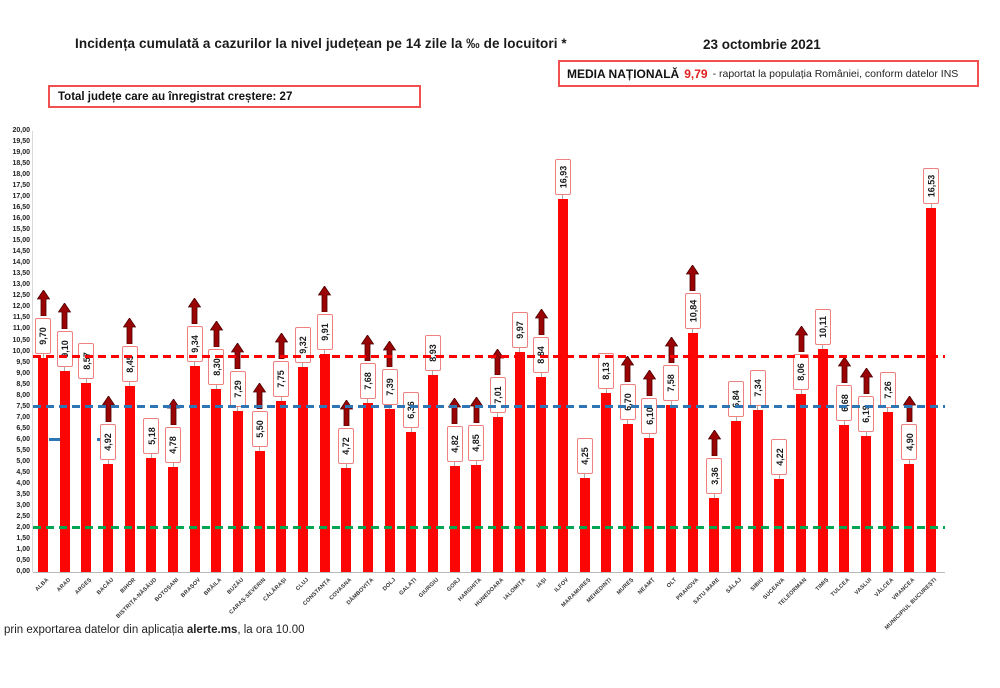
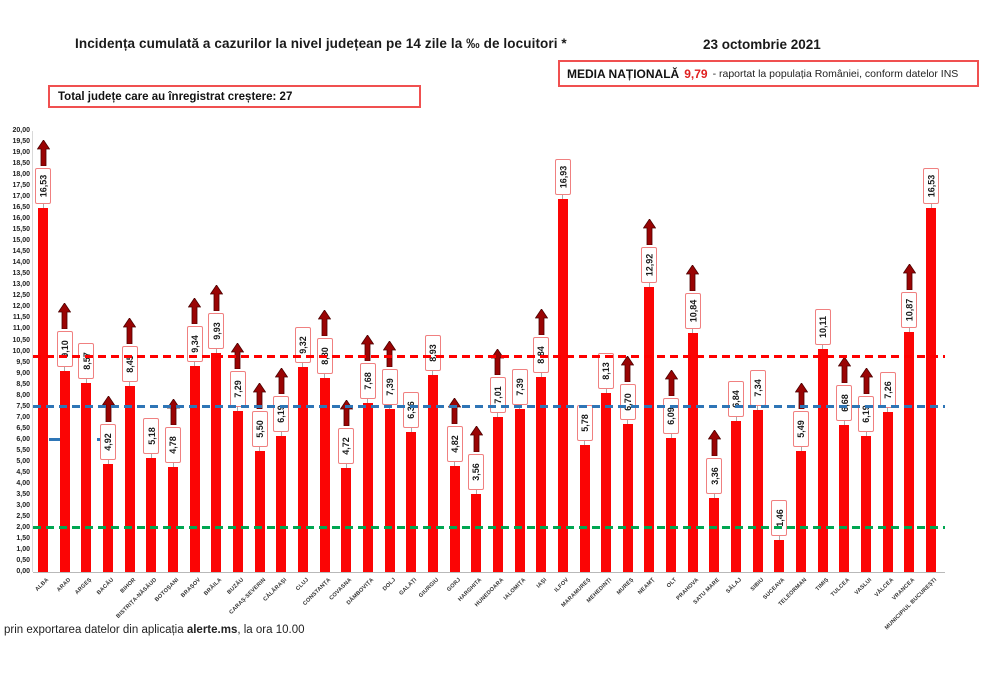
ALBA: 9,70 -> 16,53
BRĂILA: 8,30 -> 9,93
CĂLĂRAȘI: 7,75 -> 6,19
CONSTANȚA: 9,91 -> 8,80
HARGHITA: 4,85 -> 3,56
IALOMIȚA: 9,97 -> 7,39
MARAMUREȘ: 4,25 -> 5,78
NEAMȚ: 6,10 -> 12,92
OLT: 7,58 -> 6,09
SUCEAVA: 4,22 -> 1,46
TELEORMAN: 8,06 -> 5,49
VRANCEA: 4,90 -> 10,87
